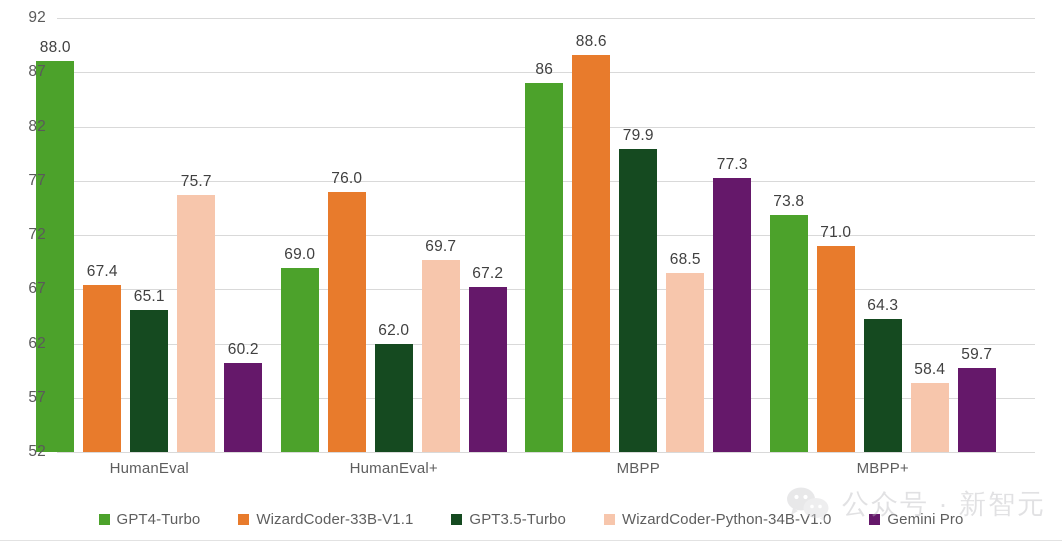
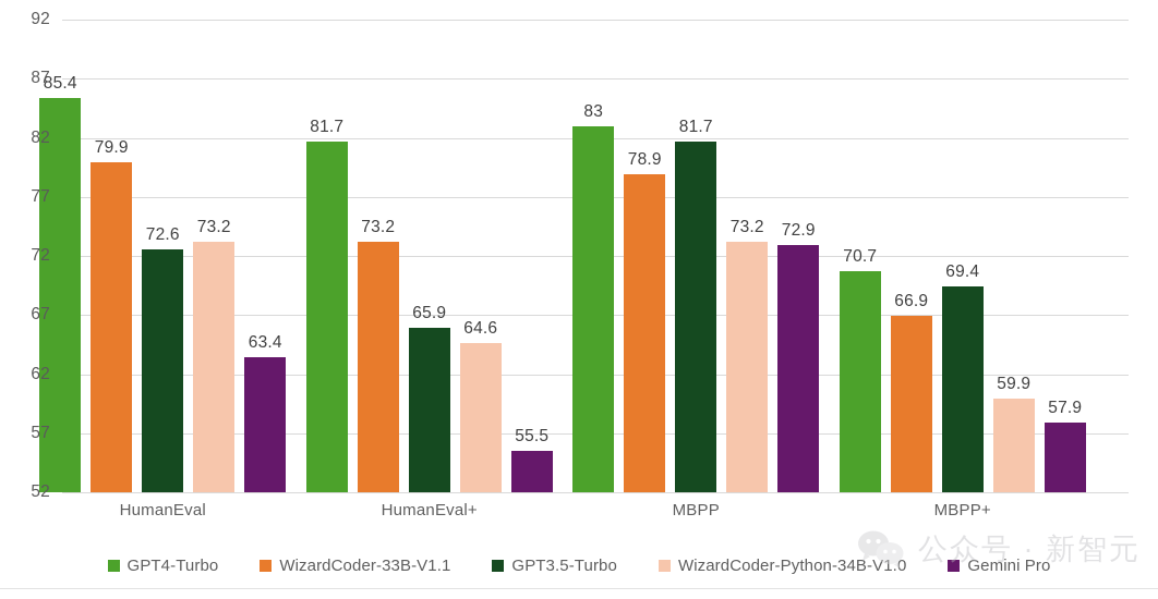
GPT4-Turbo/HumanEval: 88.0 -> 85.4
WizardCoder-33B-V1.1/HumanEval: 67.4 -> 79.9
GPT3.5-Turbo/HumanEval: 65.1 -> 72.6
WizardCoder-Python-34B-V1.0/HumanEval: 75.7 -> 73.2
Gemini Pro/HumanEval: 60.2 -> 63.4
GPT4-Turbo/HumanEval+: 69.0 -> 81.7
WizardCoder-33B-V1.1/HumanEval+: 76.0 -> 73.2
GPT3.5-Turbo/HumanEval+: 62.0 -> 65.9
WizardCoder-Python-34B-V1.0/HumanEval+: 69.7 -> 64.6
Gemini Pro/HumanEval+: 67.2 -> 55.5
GPT4-Turbo/MBPP: 86 -> 83
WizardCoder-33B-V1.1/MBPP: 88.6 -> 78.9
GPT3.5-Turbo/MBPP: 79.9 -> 81.7
WizardCoder-Python-34B-V1.0/MBPP: 68.5 -> 73.2
Gemini Pro/MBPP: 77.3 -> 72.9
GPT4-Turbo/MBPP+: 73.8 -> 70.7
WizardCoder-33B-V1.1/MBPP+: 71.0 -> 66.9
GPT3.5-Turbo/MBPP+: 64.3 -> 69.4
WizardCoder-Python-34B-V1.0/MBPP+: 58.4 -> 59.9
Gemini Pro/MBPP+: 59.7 -> 57.9
